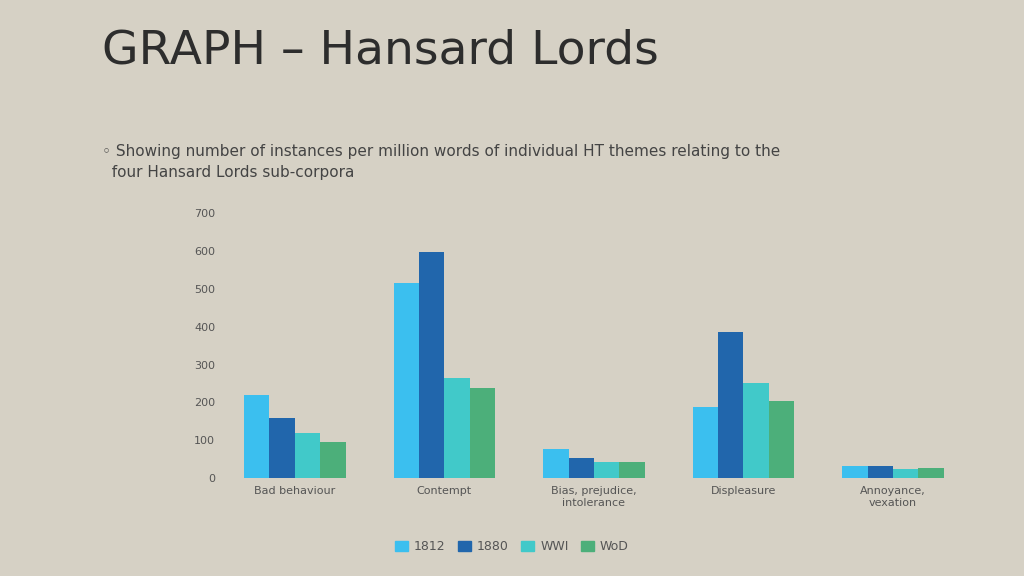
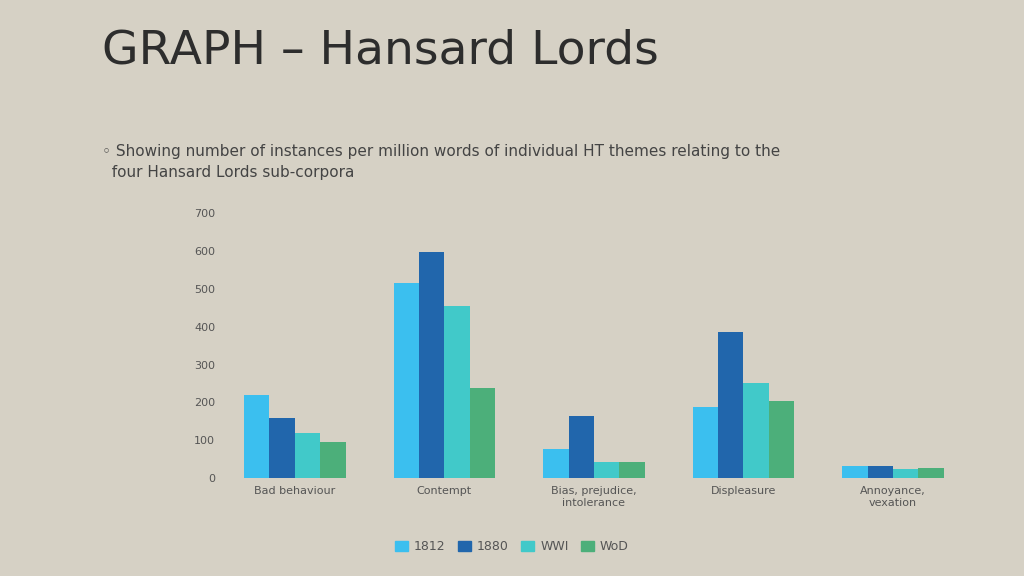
WWI/Contempt: 265 -> 455
1880/Bias, prejudice, intolerance: 53 -> 165
